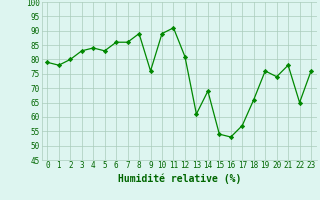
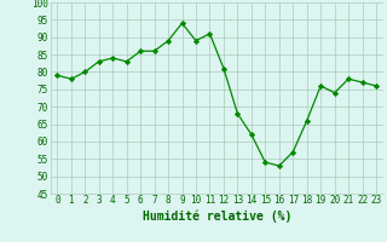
9: 76 -> 94
13: 61 -> 68
14: 69 -> 62
22: 65 -> 77
